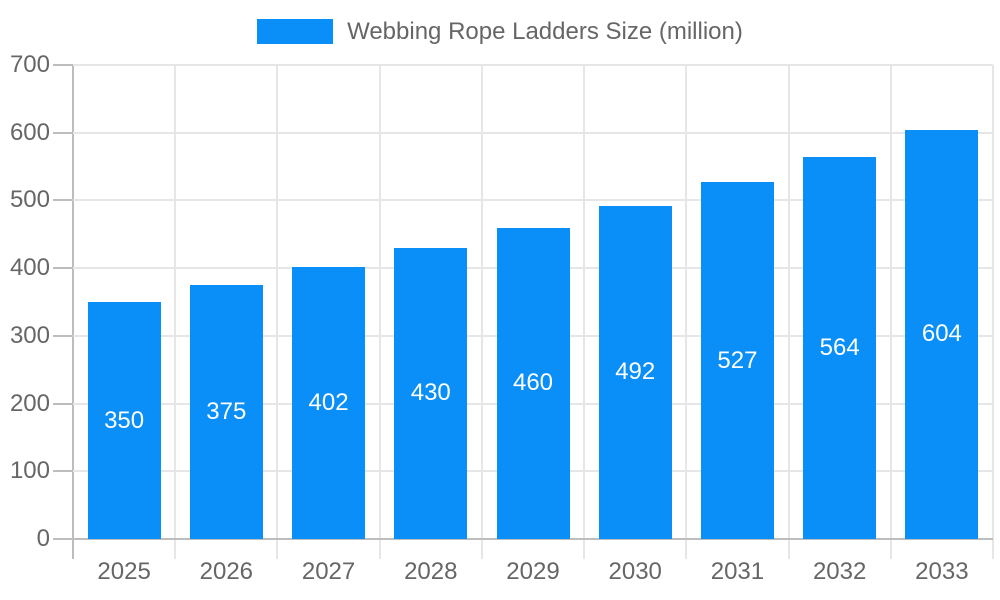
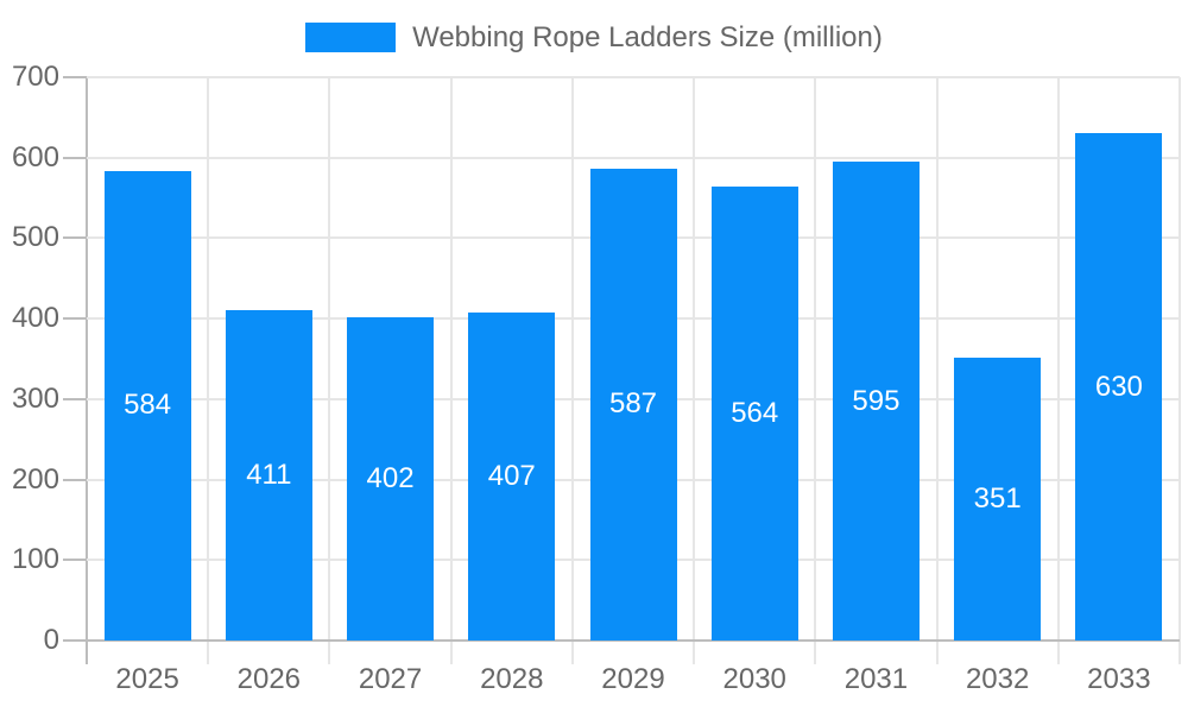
2025: 350 -> 584
2026: 375 -> 411
2028: 430 -> 407
2029: 460 -> 587
2030: 492 -> 564
2031: 527 -> 595
2032: 564 -> 351
2033: 604 -> 630
